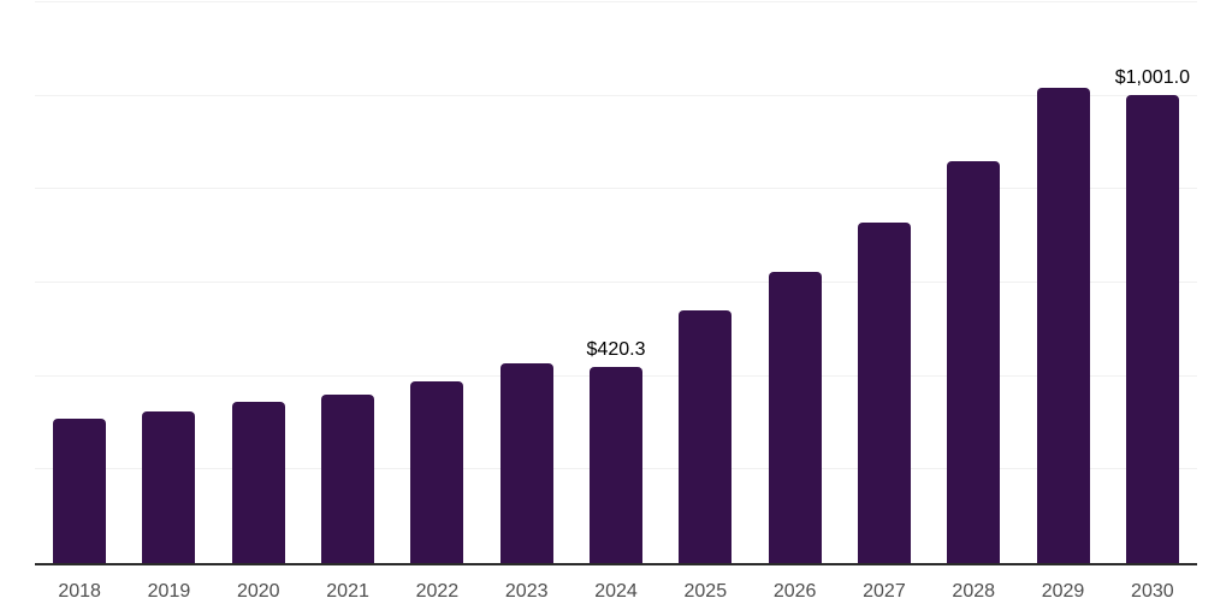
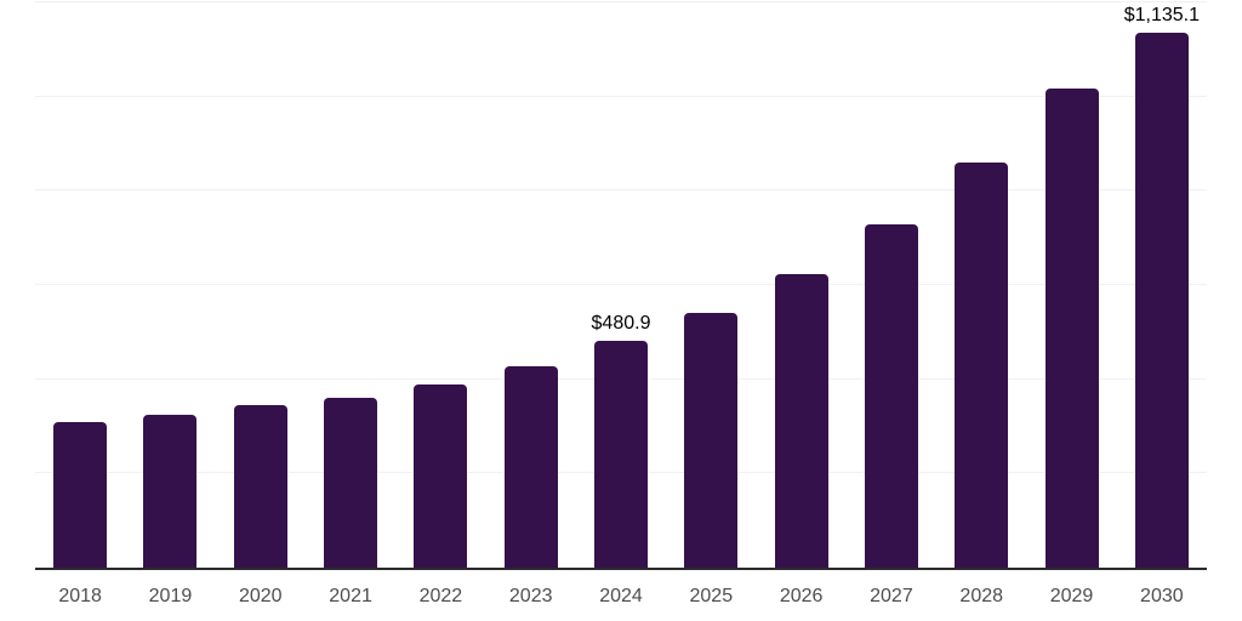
2024: $420.3 -> $480.9
2030: $1,001.0 -> $1,135.1
